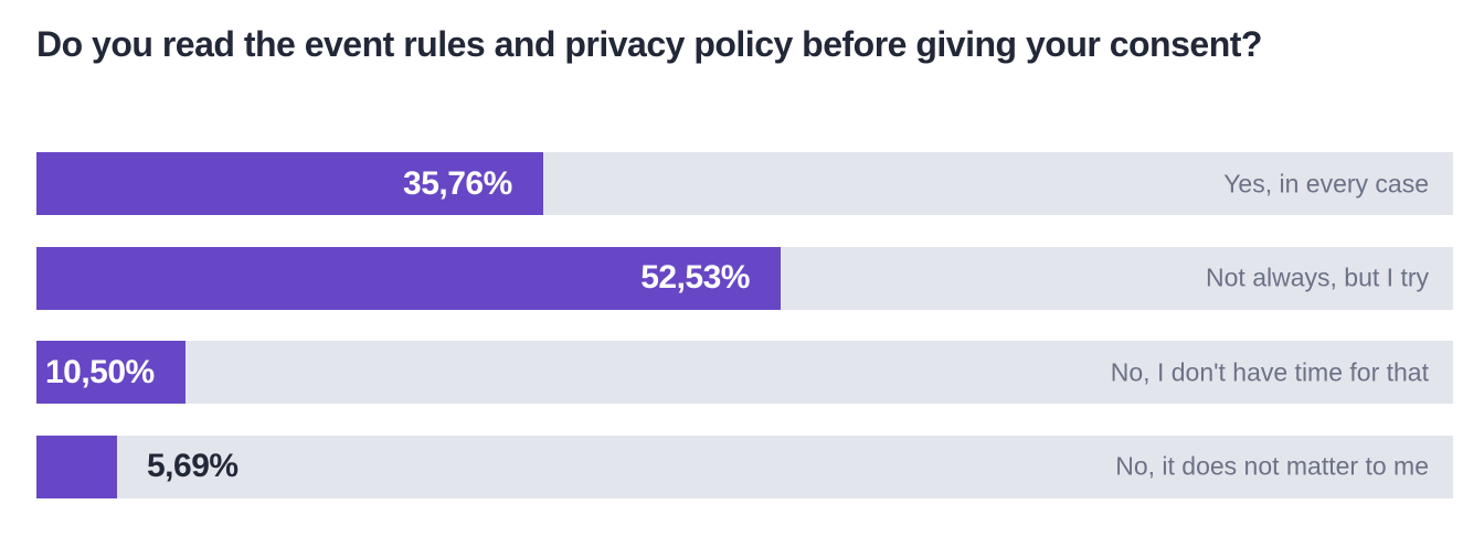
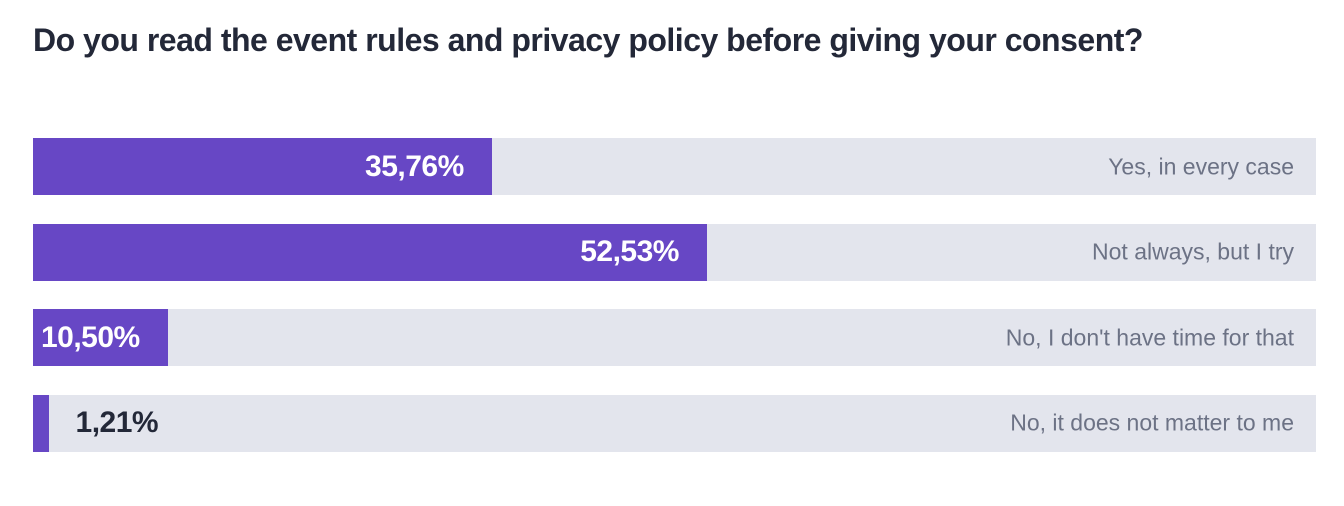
No, it does not matter to me: 5,69% -> 1,21%
